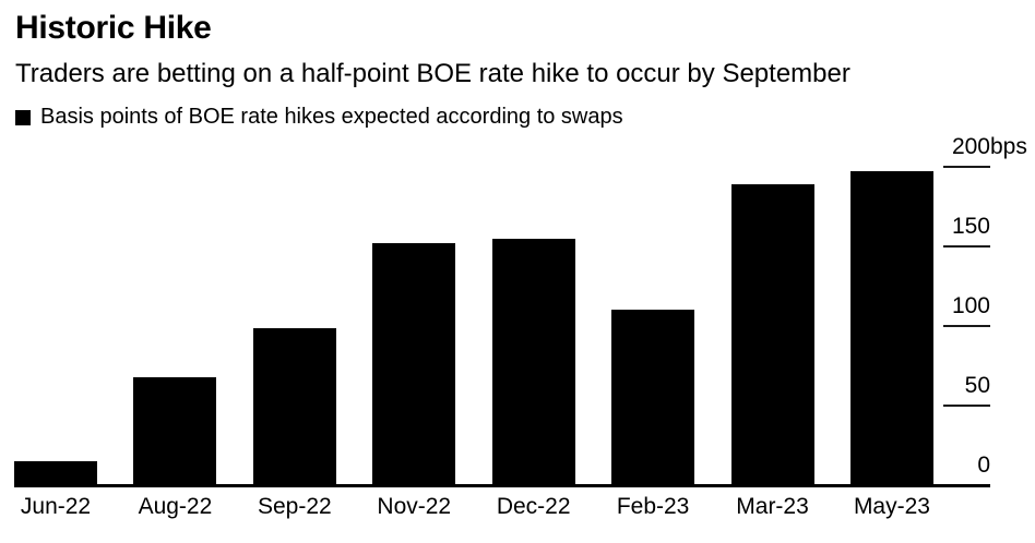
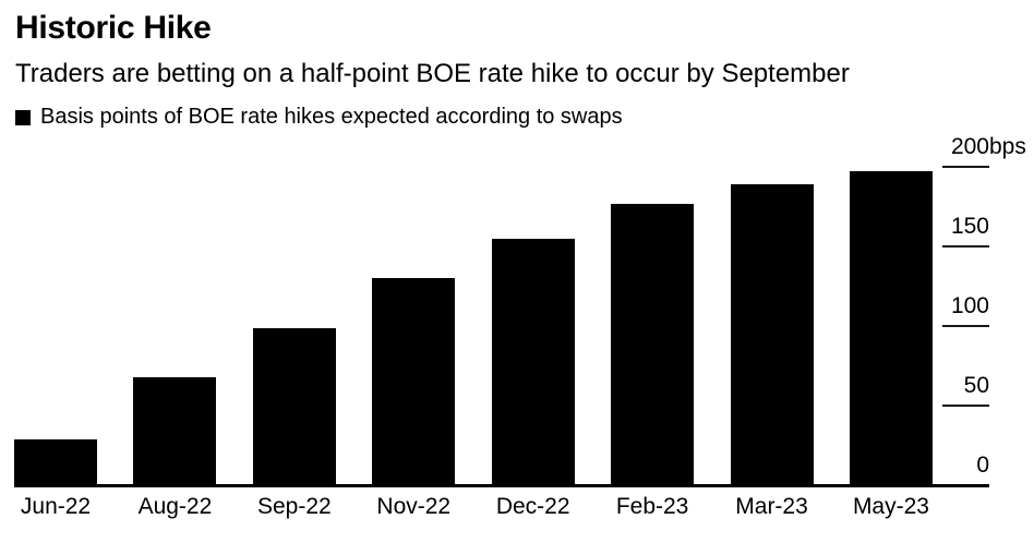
Jun-22: 15 -> 29
Nov-22: 152 -> 130
Feb-23: 110 -> 177
